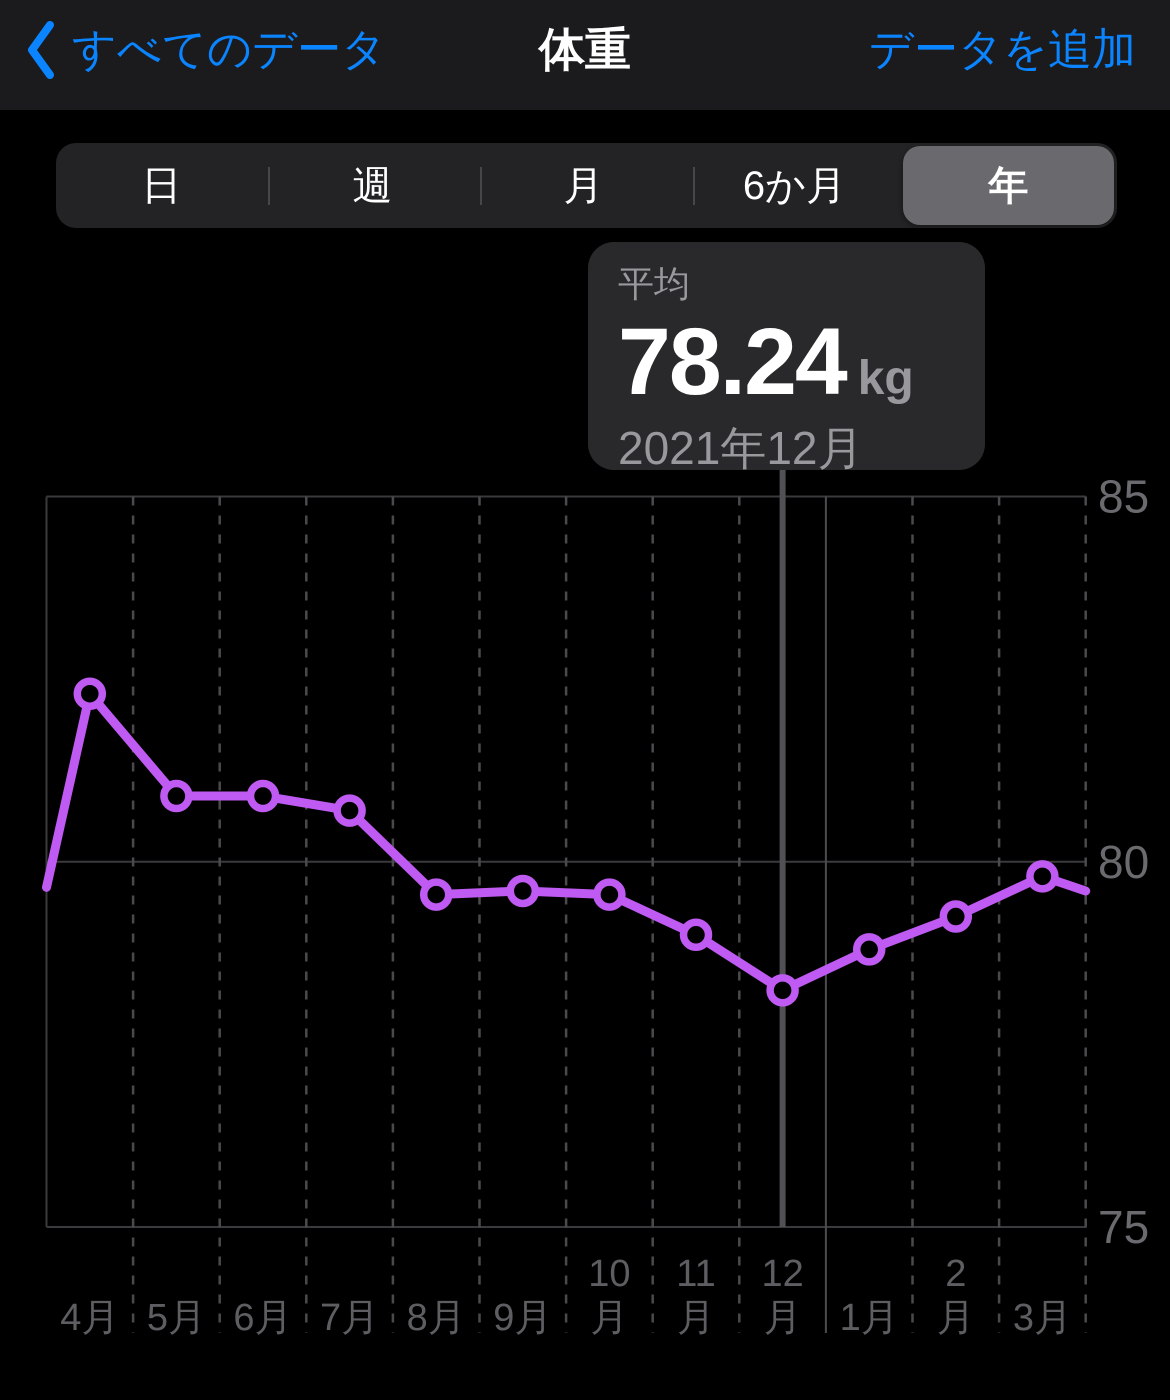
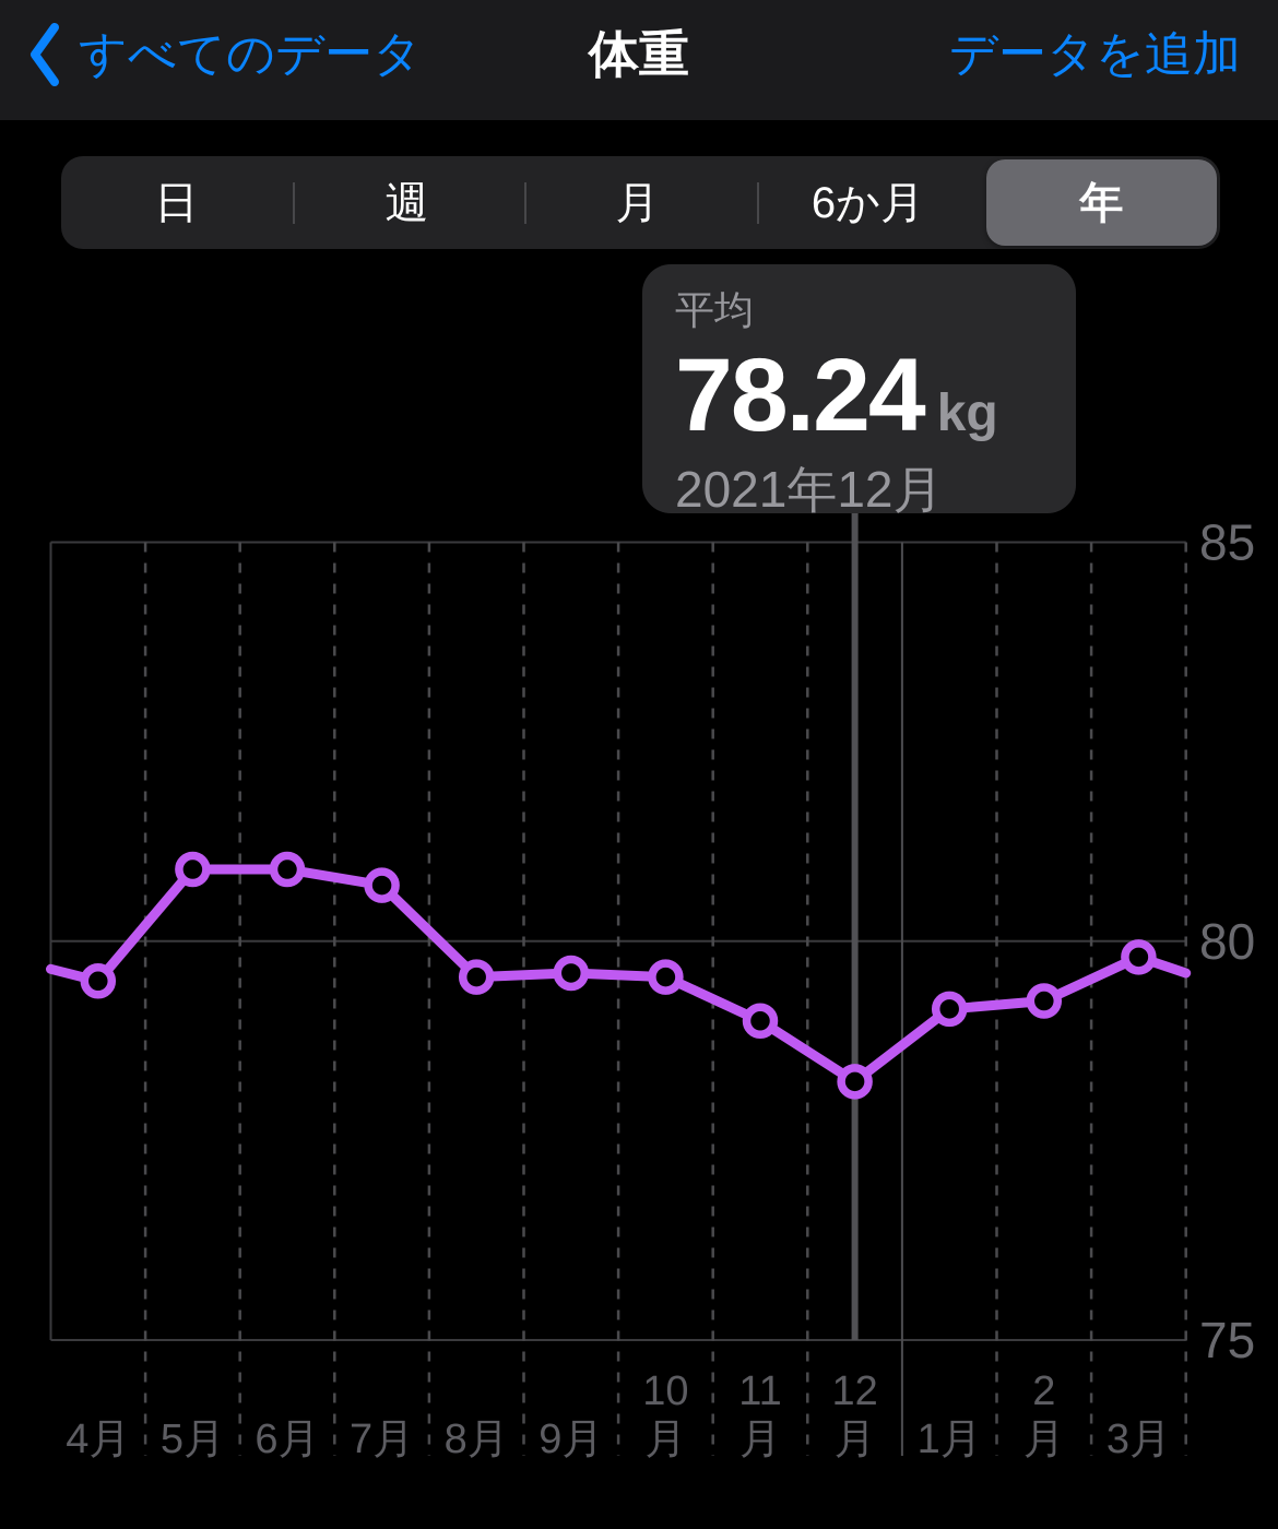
4月: 82.3 -> 79.5
1月: 78.8 -> 79.2
